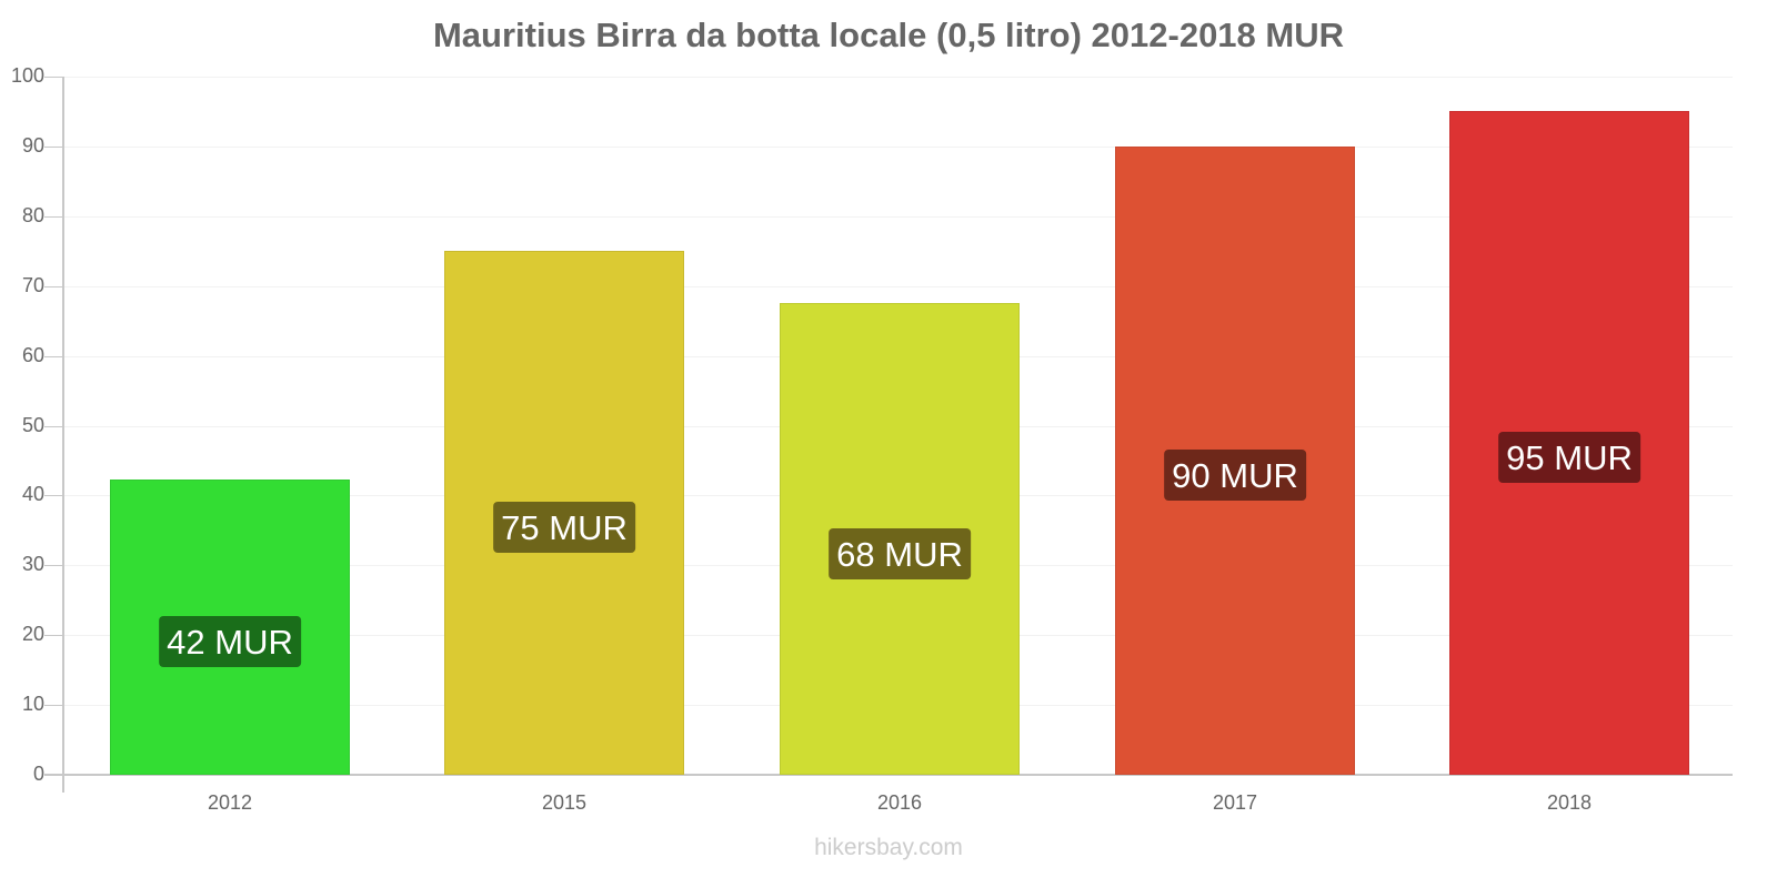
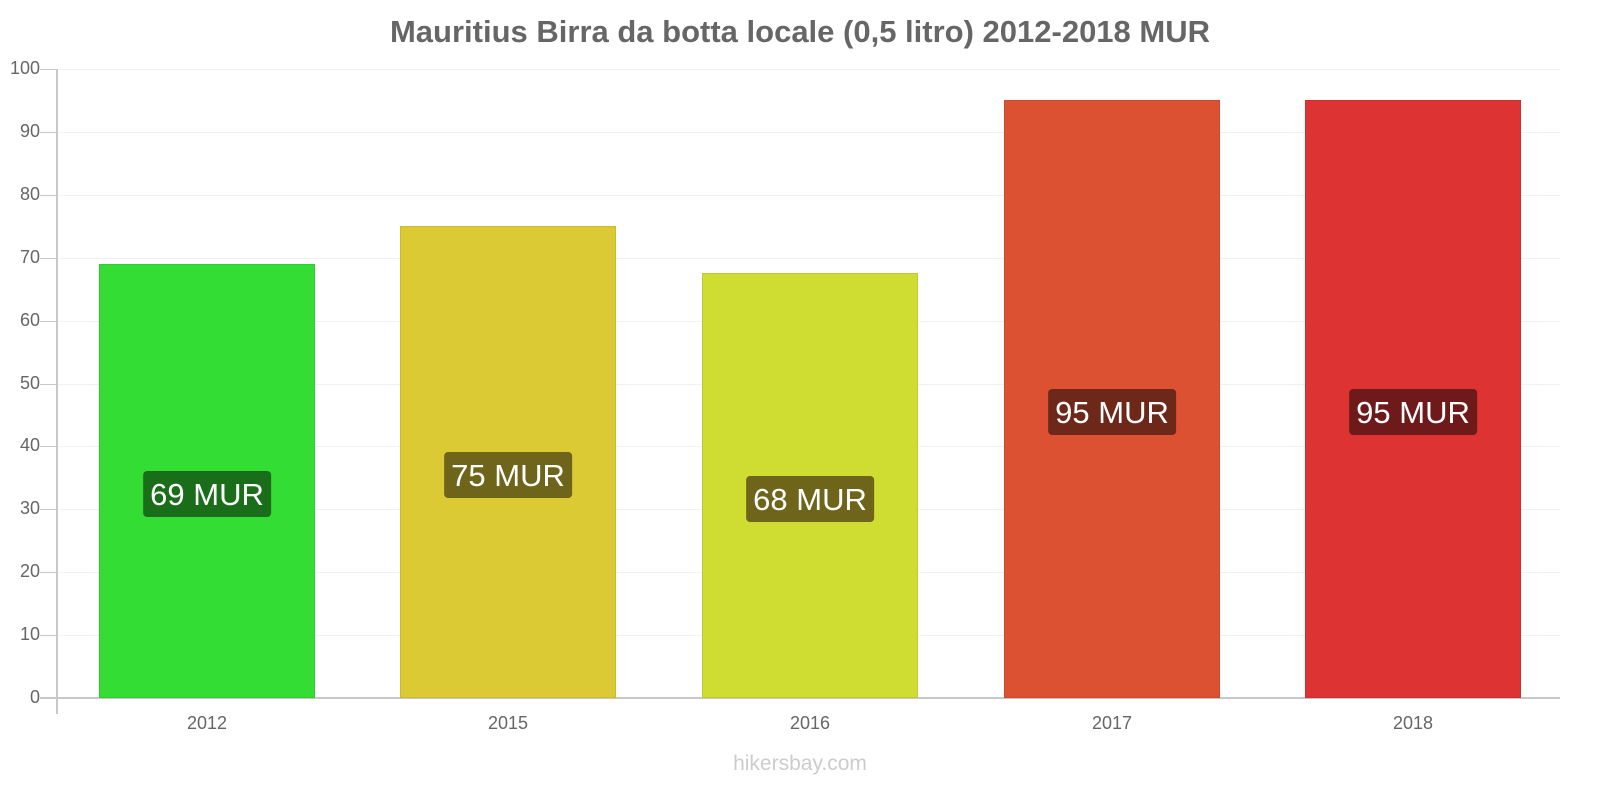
2012: 42 -> 69
2017: 90 -> 95
